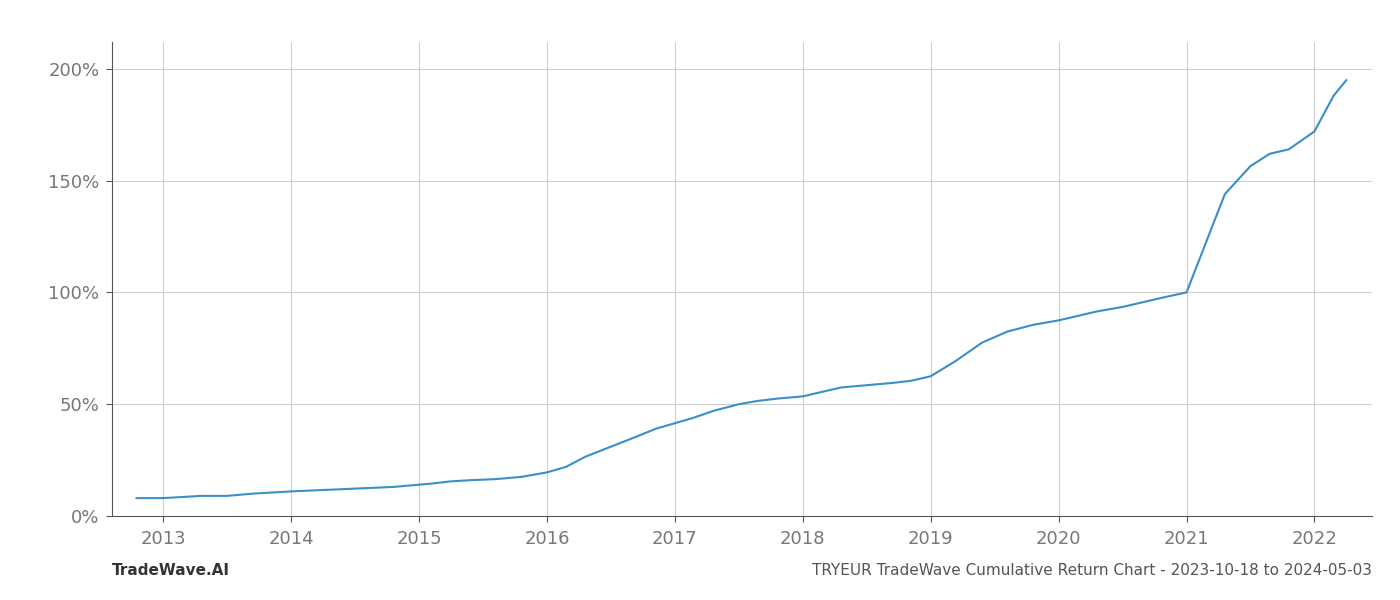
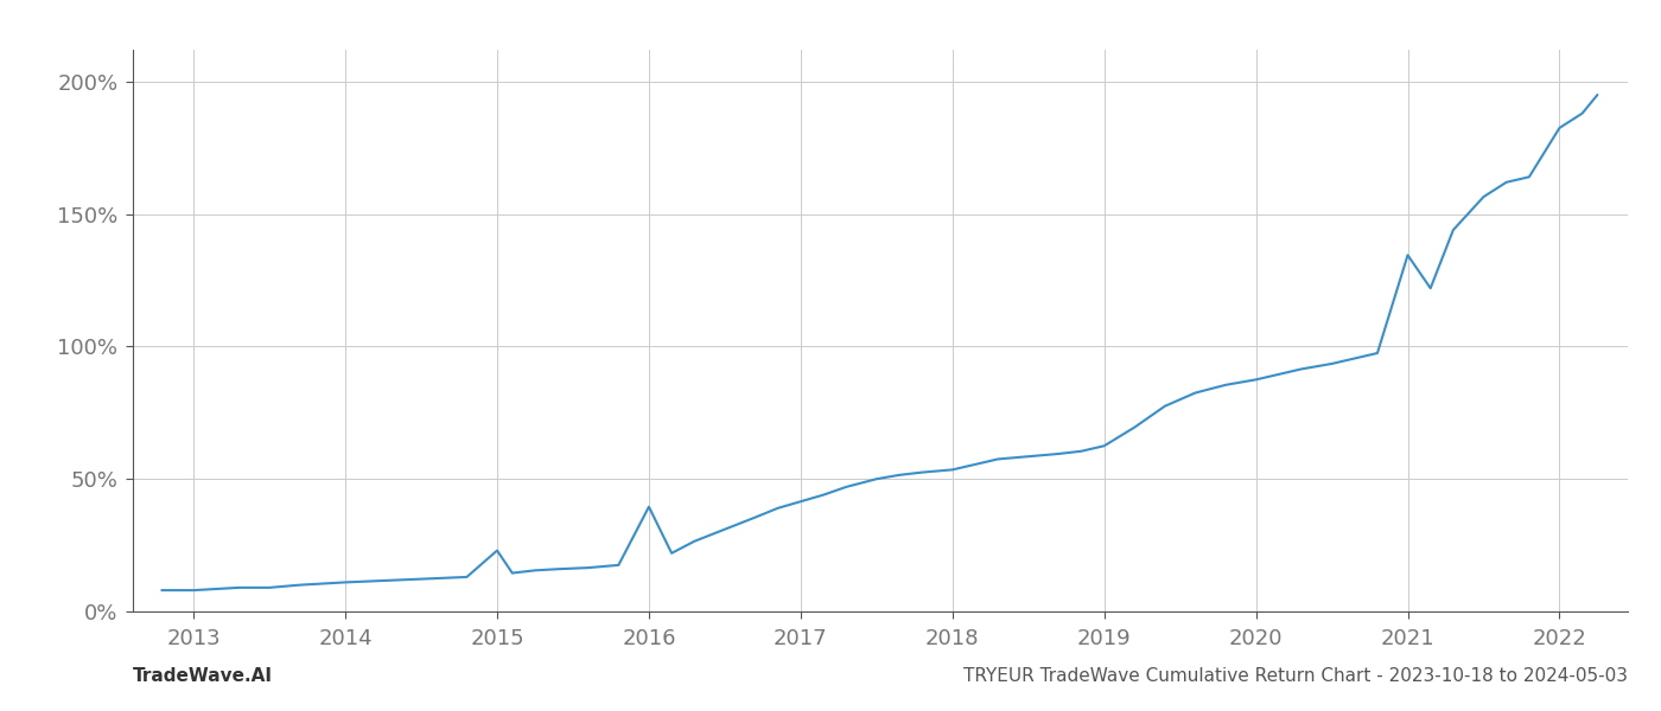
2015: 14.0% -> 23.0%
2016: 19.5% -> 39.5%
2021: 100.0% -> 134.5%
2022: 172.0% -> 182.5%
